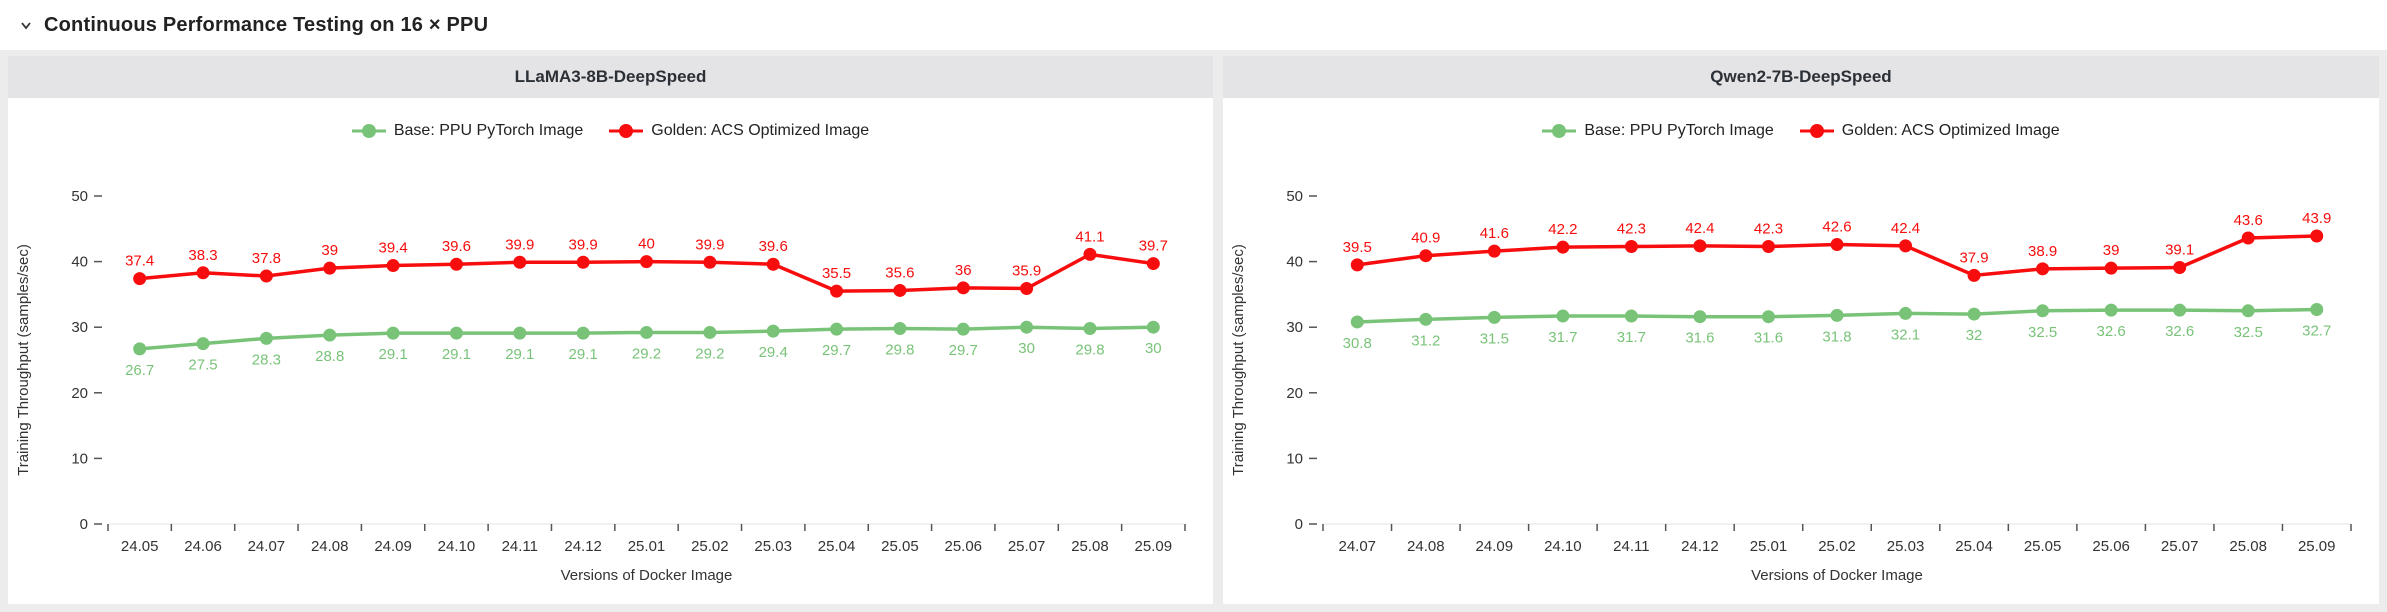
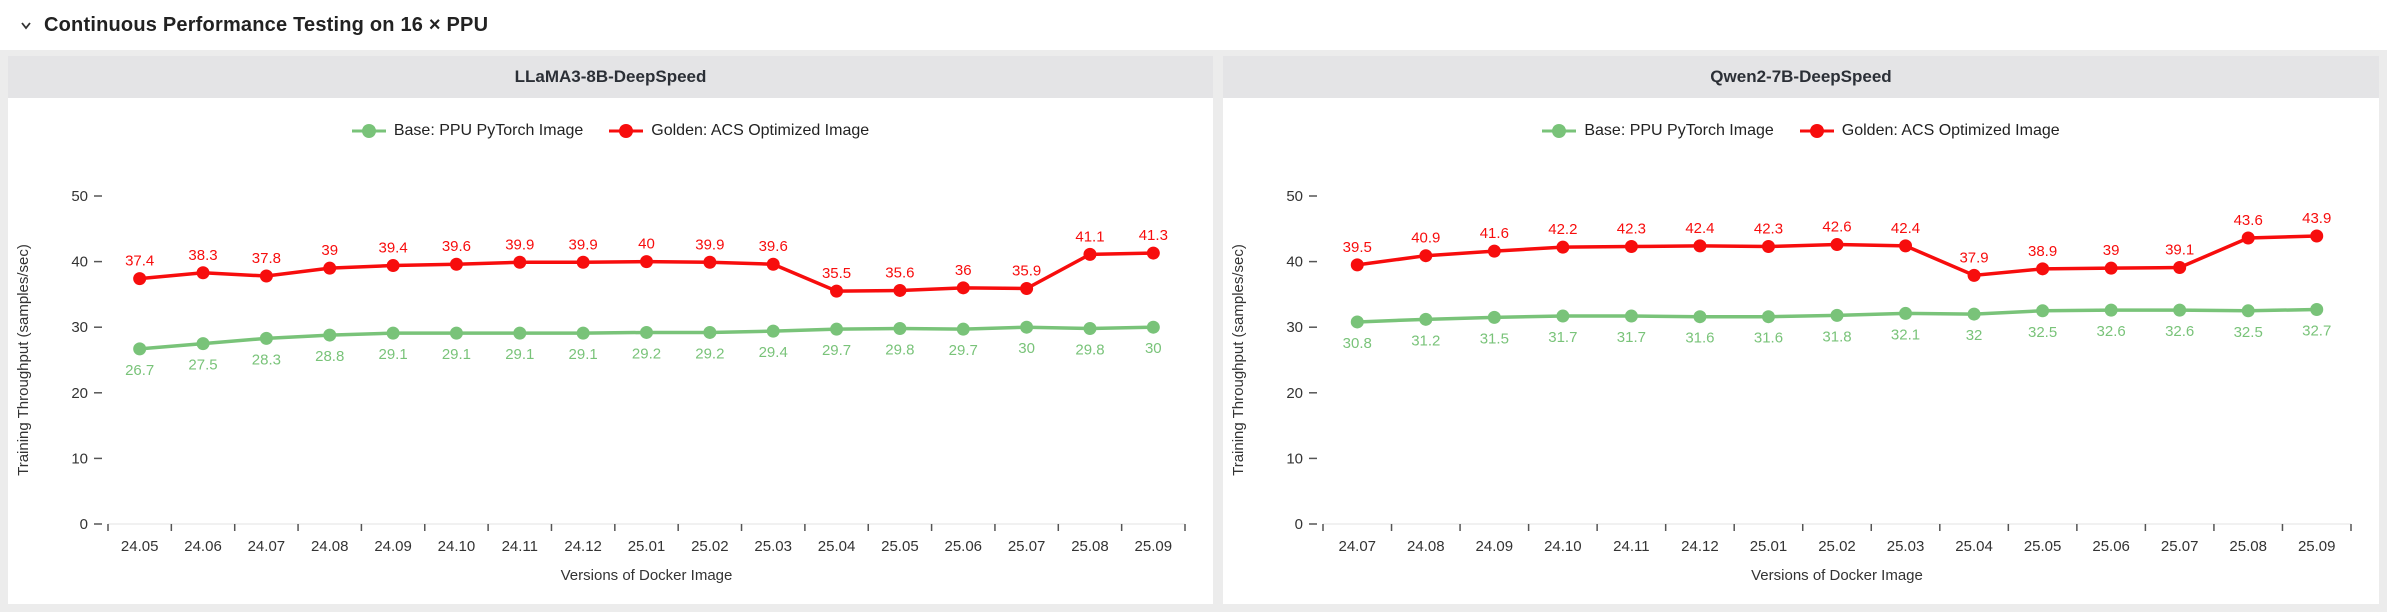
LLaMA3-8B-DeepSpeed/Golden: ACS Optimized Image/25.09: 39.7 -> 41.3
